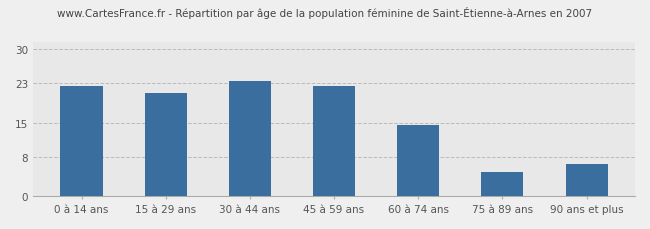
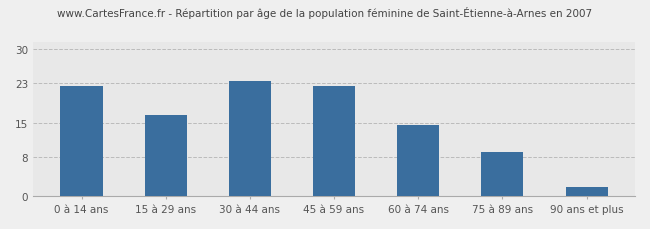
15 à 29 ans: 21.0 -> 16.5
75 à 89 ans: 5.0 -> 9.0
90 ans et plus: 6.5 -> 2.0
